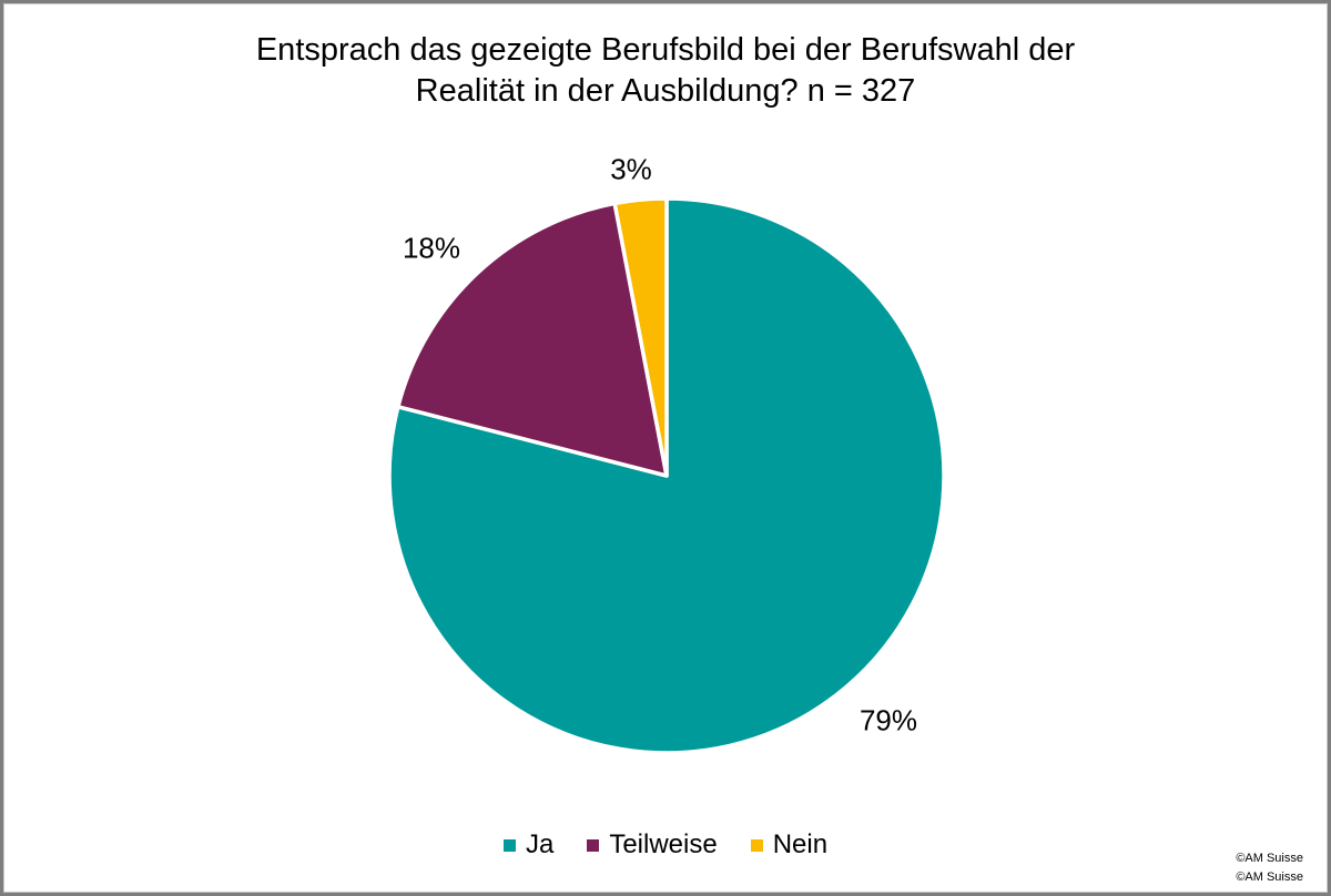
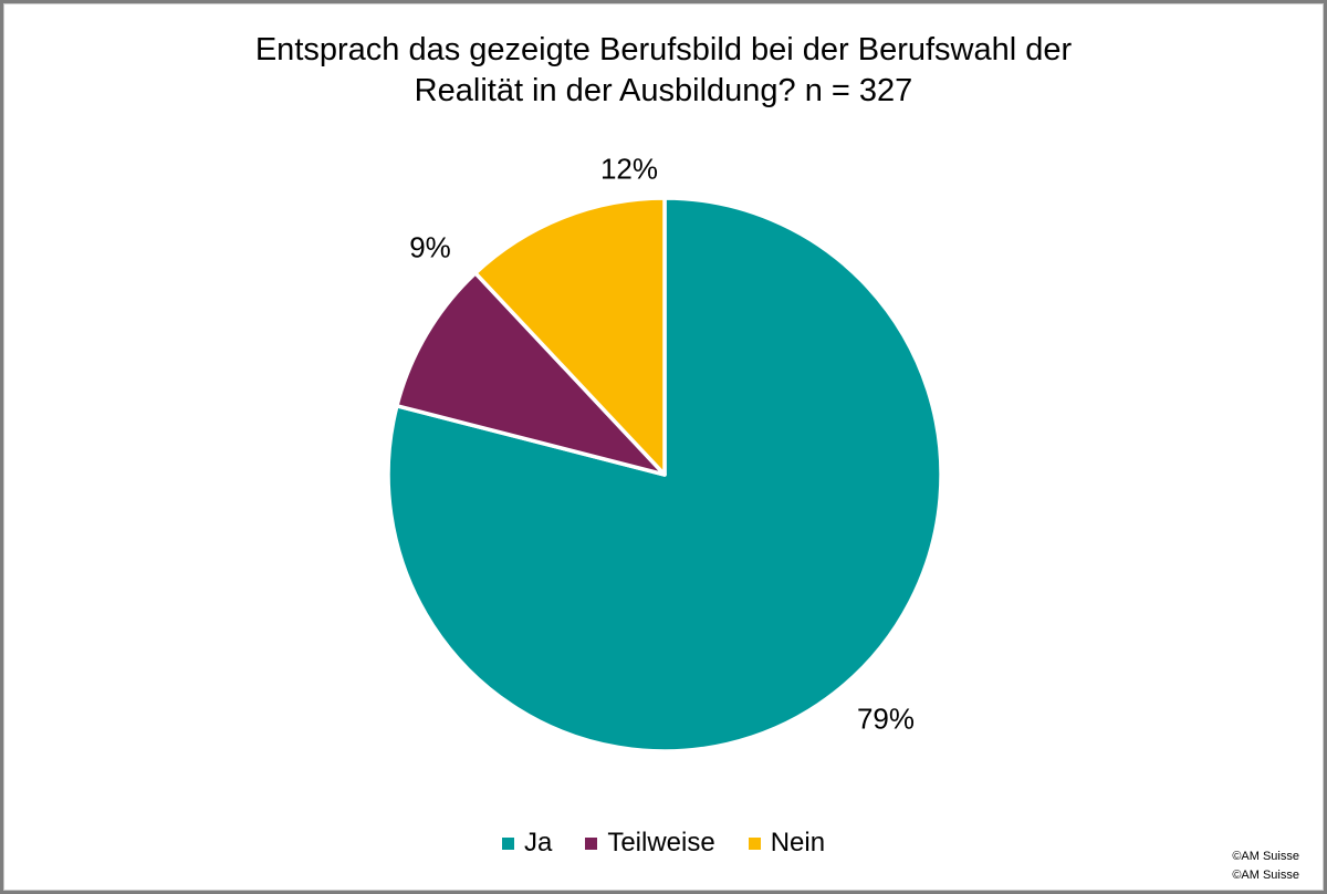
Teilweise: 18% -> 9%
Nein: 3% -> 12%
